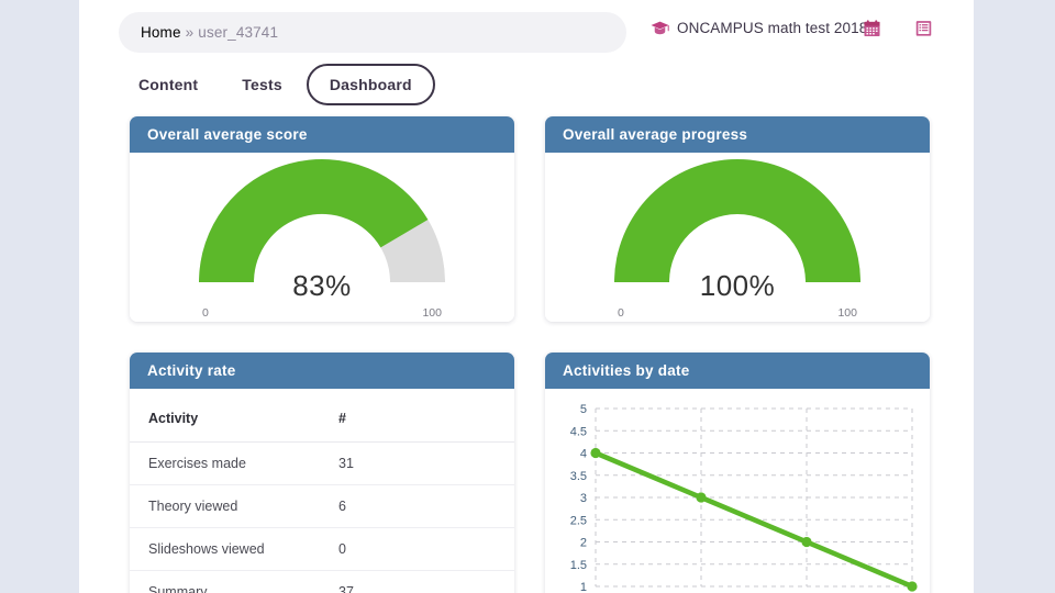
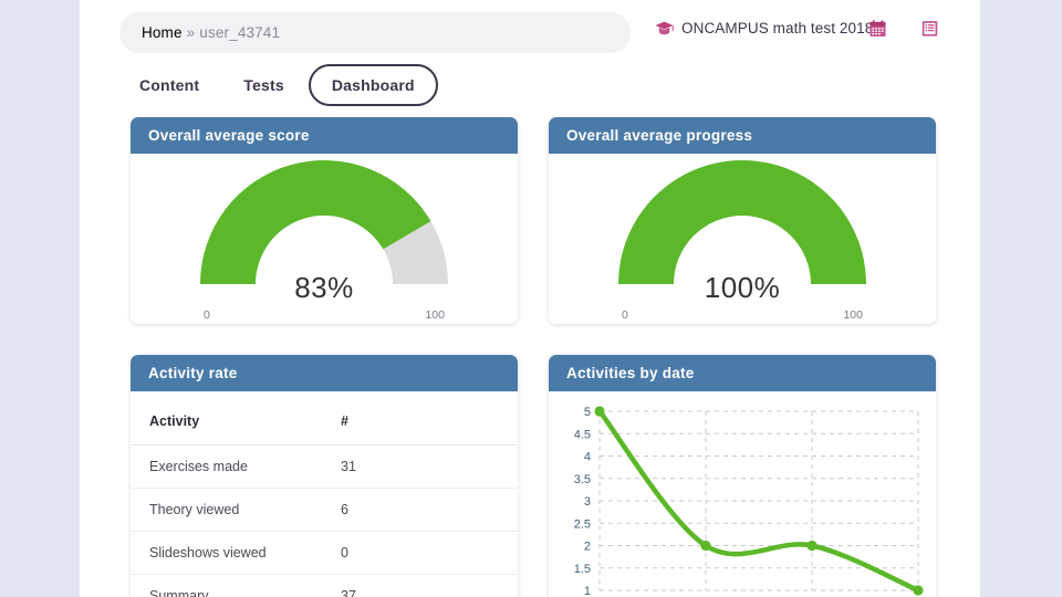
0: 4 -> 5
1: 3 -> 2
